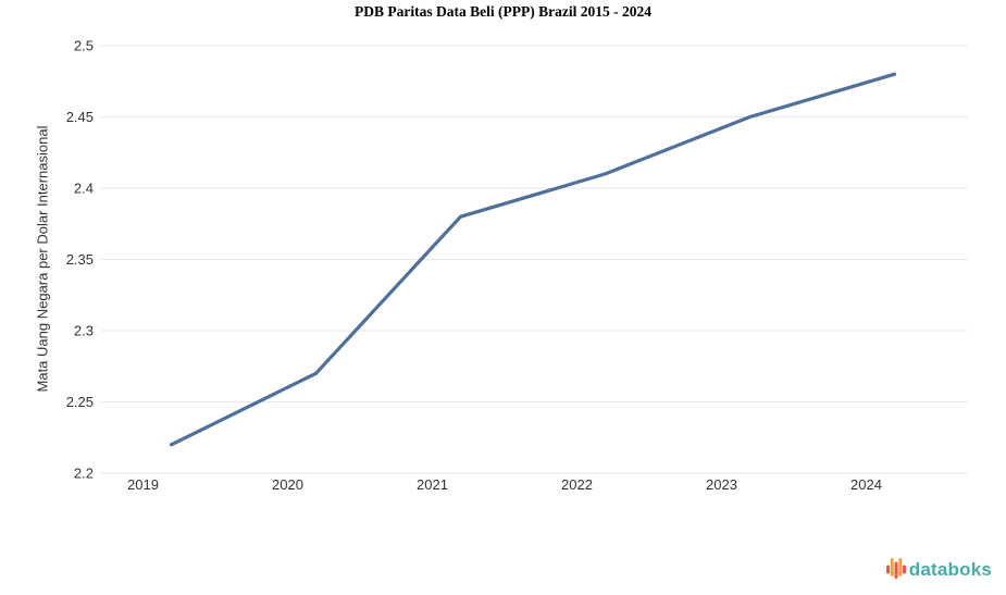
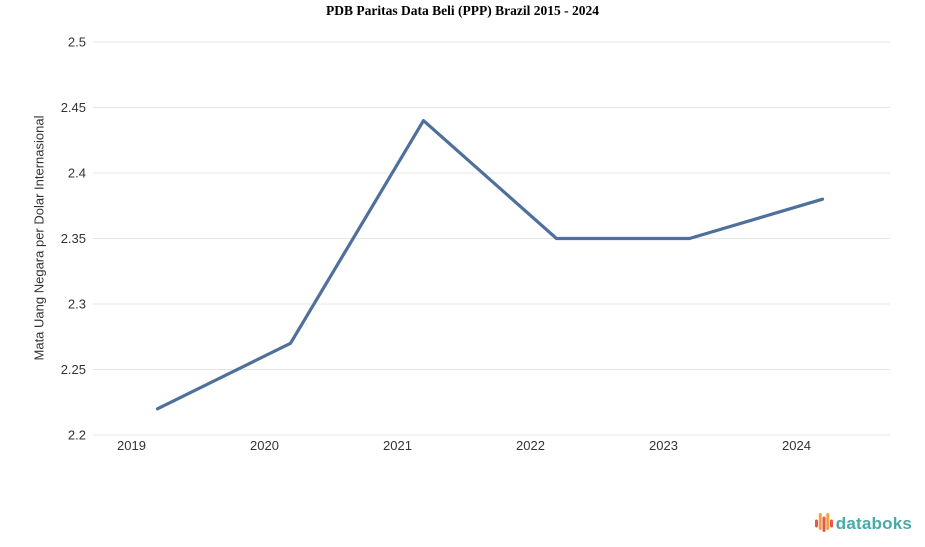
2021: 2.38 -> 2.44
2022: 2.41 -> 2.35
2023: 2.45 -> 2.35
2024: 2.48 -> 2.38
